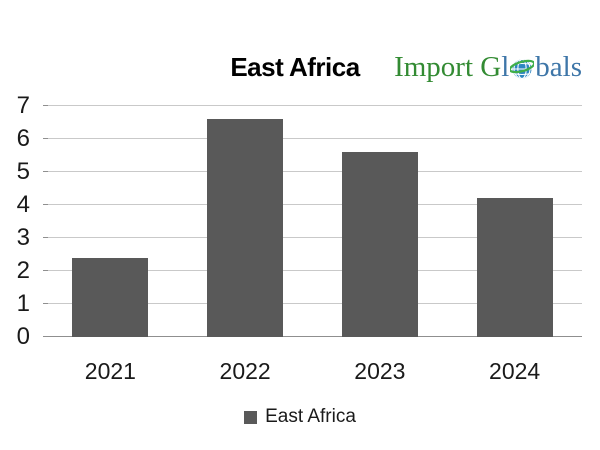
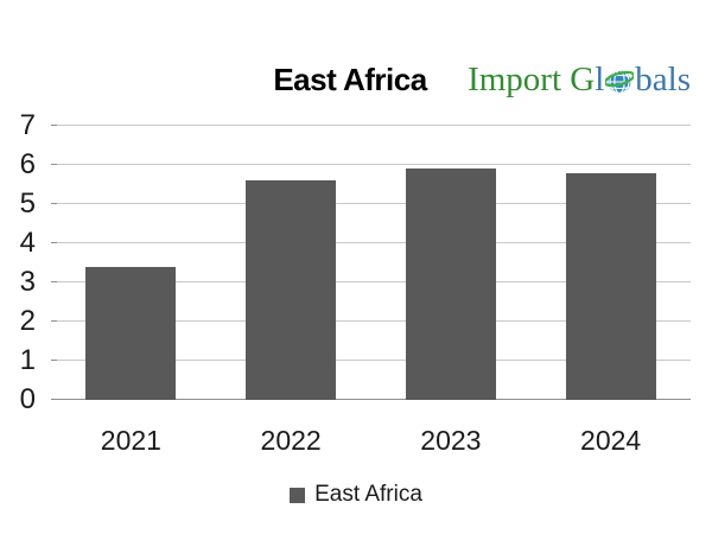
2021: 2.4 -> 3.4
2022: 6.6 -> 5.6
2023: 5.6 -> 5.9
2024: 4.2 -> 5.8
